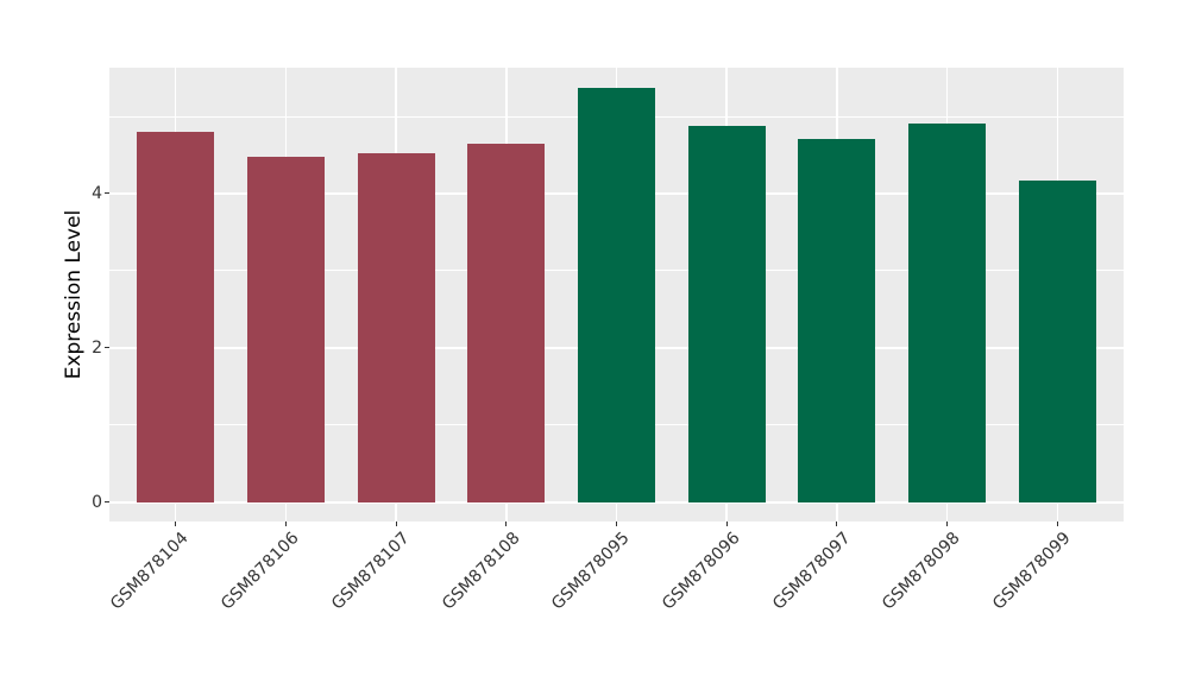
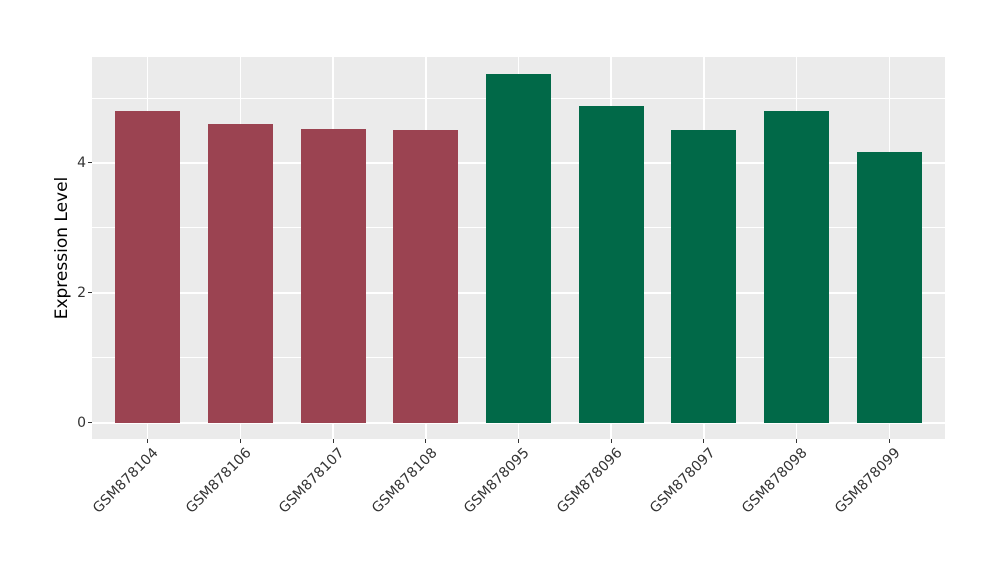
GSM878106: 4.5 -> 4.6
GSM878108: 4.6 -> 4.5
GSM878097: 4.7 -> 4.5
GSM878098: 4.9 -> 4.8
